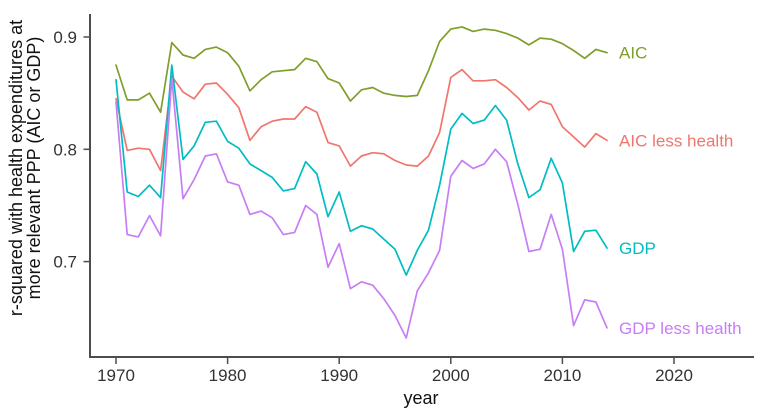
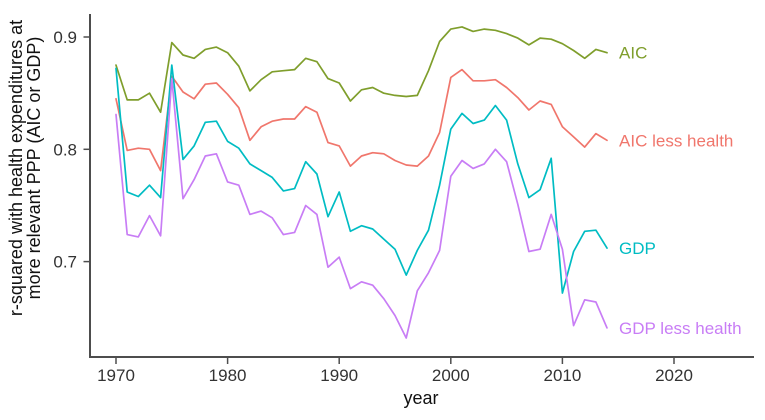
GDP/1970: 0.862 -> 0.872
GDP less health/1970: 0.842 -> 0.831
GDP less health/1990: 0.716 -> 0.704
GDP/2010: 0.770 -> 0.672
